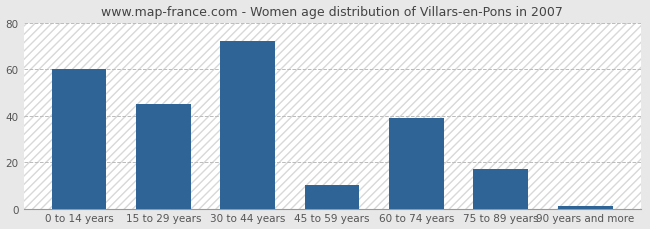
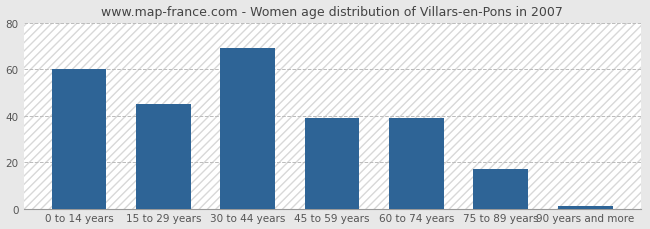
30 to 44 years: 72 -> 69
45 to 59 years: 10 -> 39
